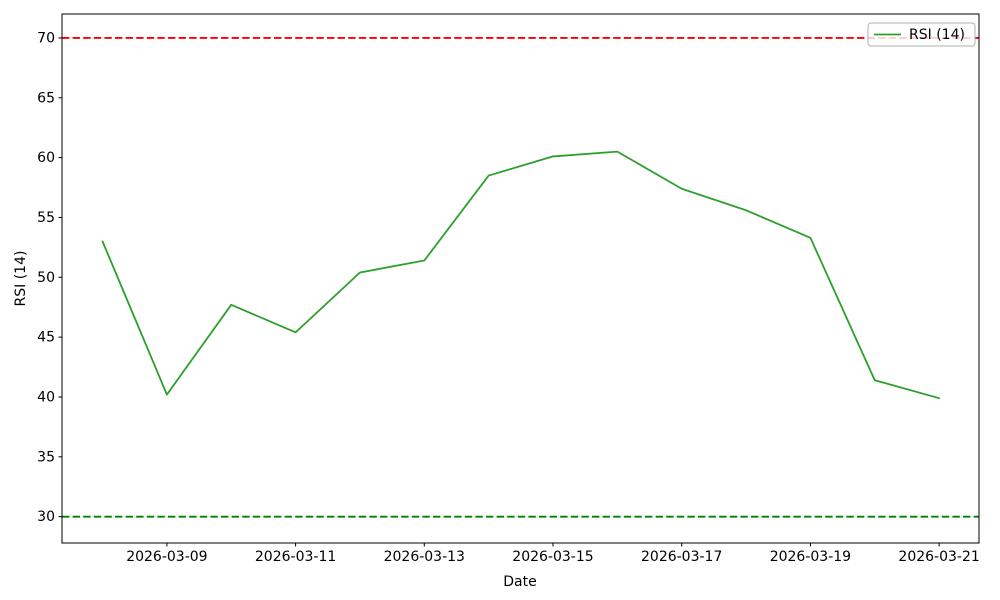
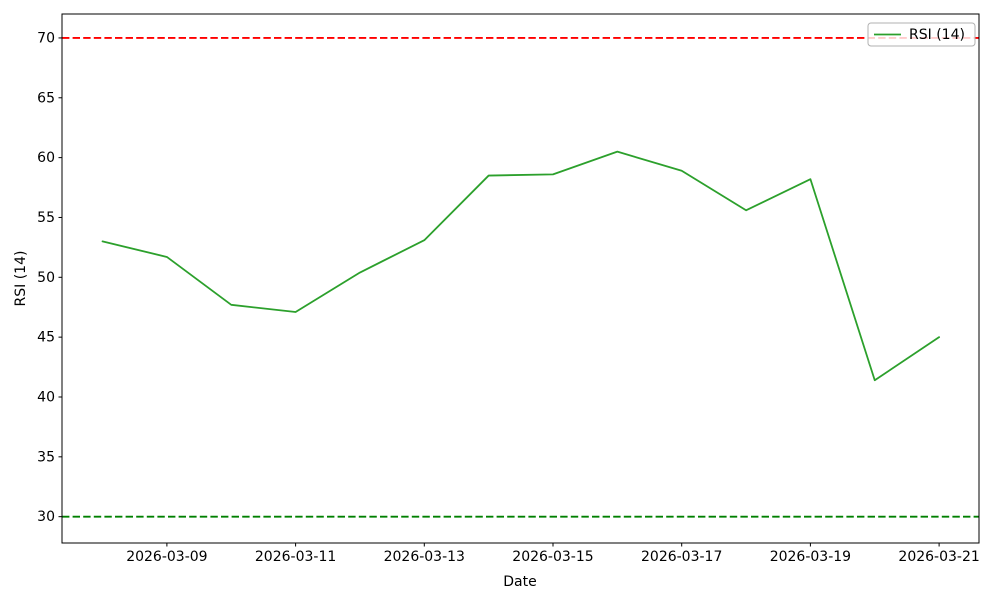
2026-03-09: 40.2 -> 51.7
2026-03-11: 45.4 -> 47.1
2026-03-13: 51.4 -> 53.1
2026-03-15: 60.1 -> 58.6
2026-03-17: 57.4 -> 58.9
2026-03-19: 53.3 -> 58.2
2026-03-21: 39.9 -> 45.0
